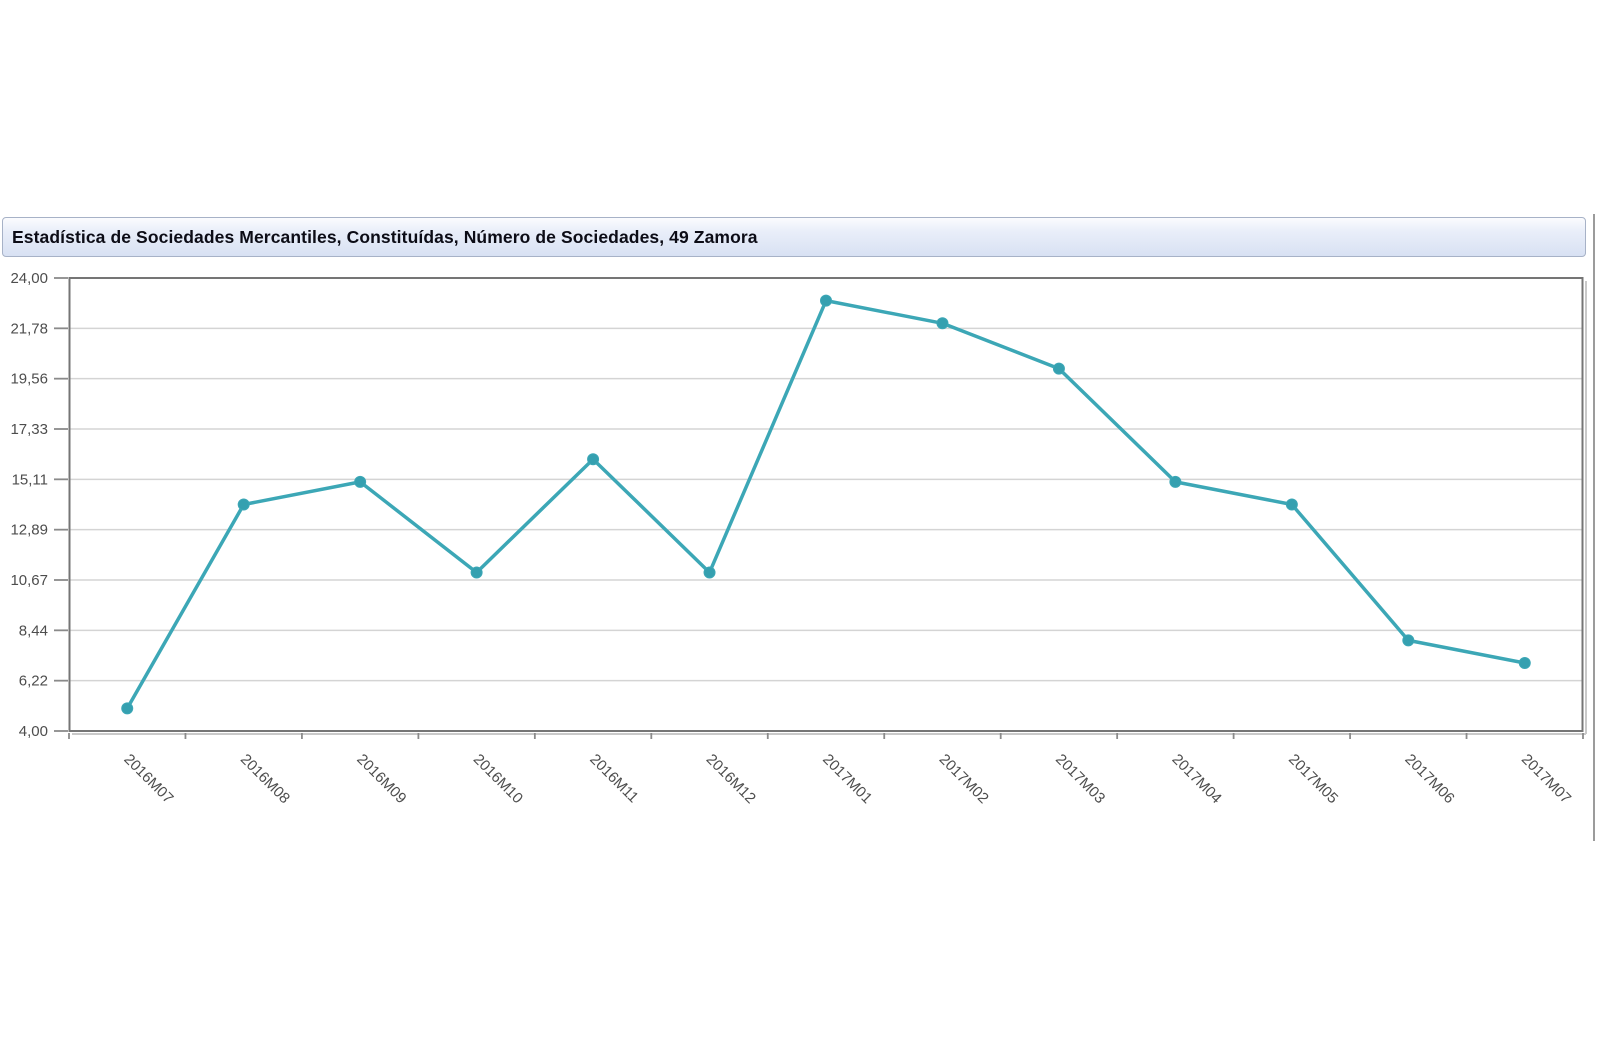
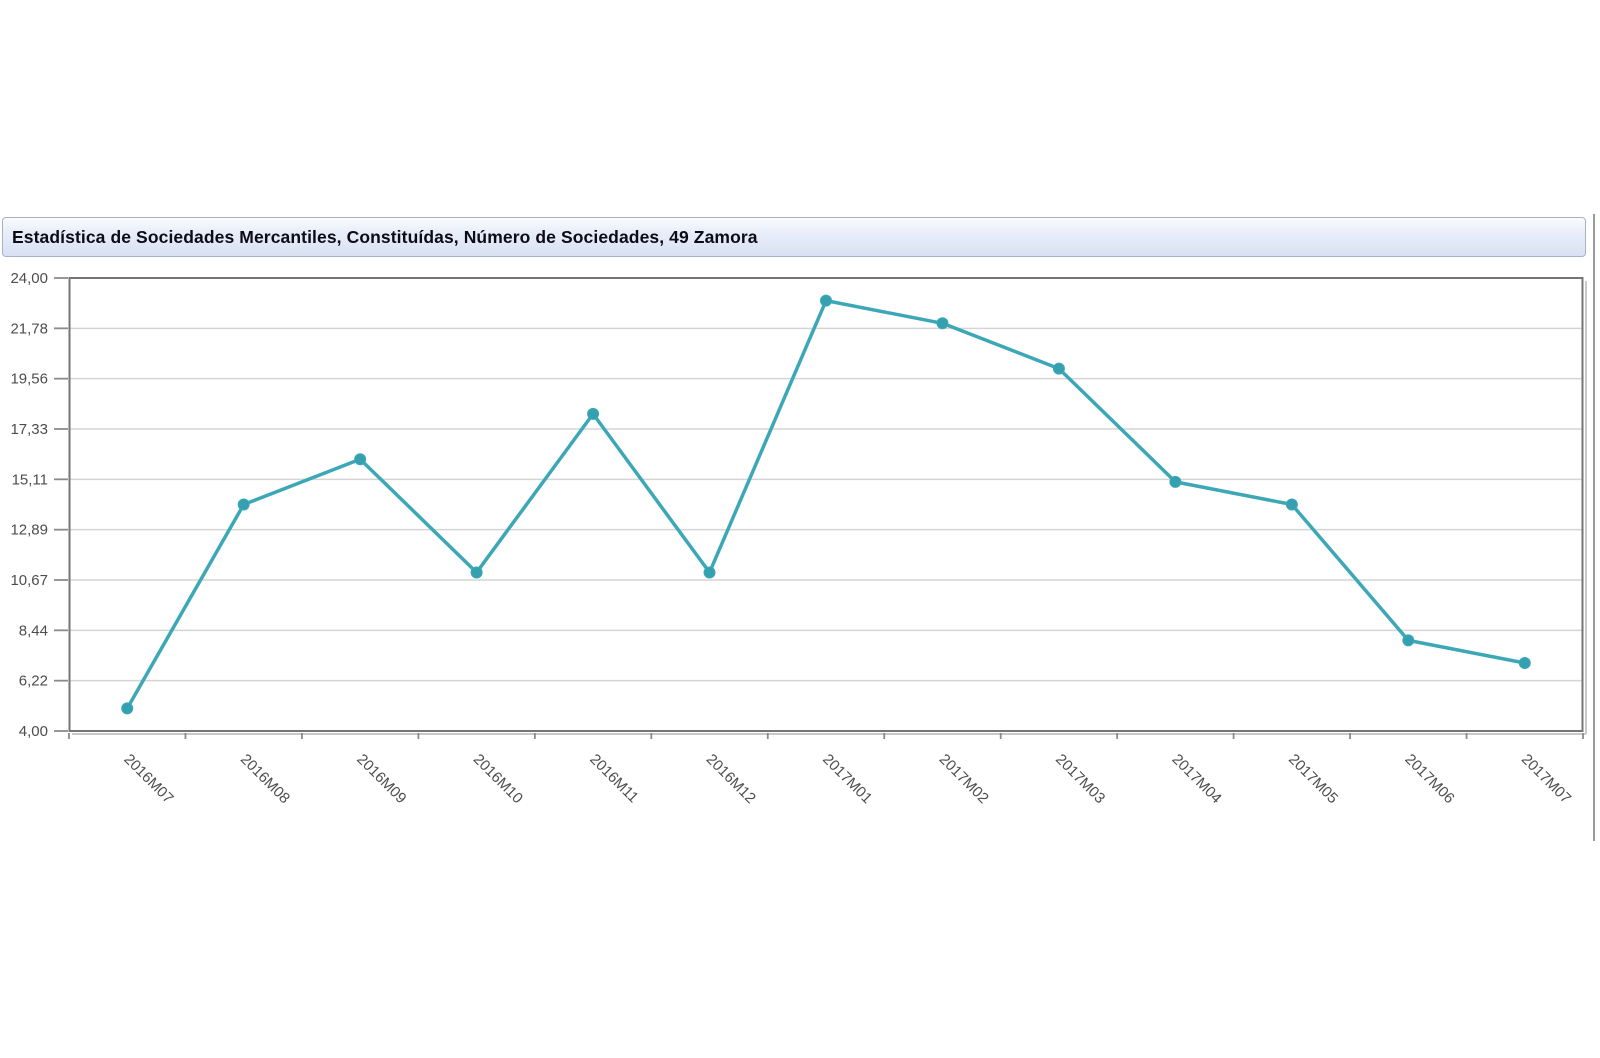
2016M09: 15 -> 16
2016M11: 16 -> 18
